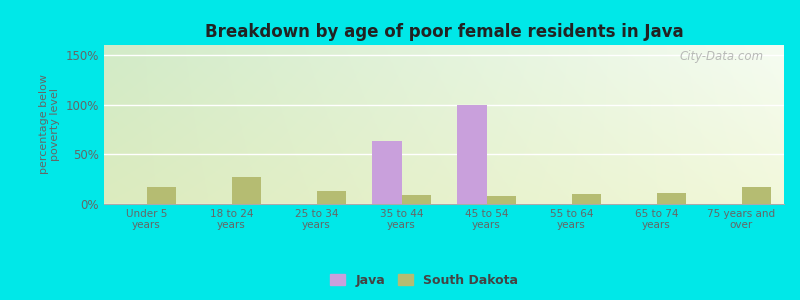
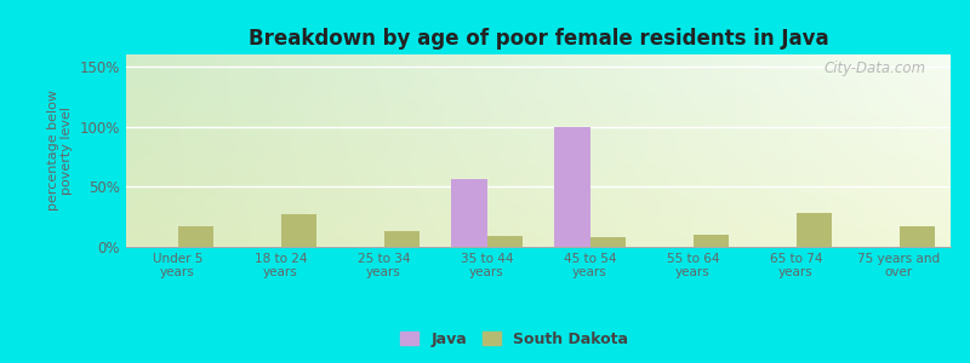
Java/35 to 44 years: 63% -> 56%
South Dakota/65 to 74 years: 11% -> 28%
